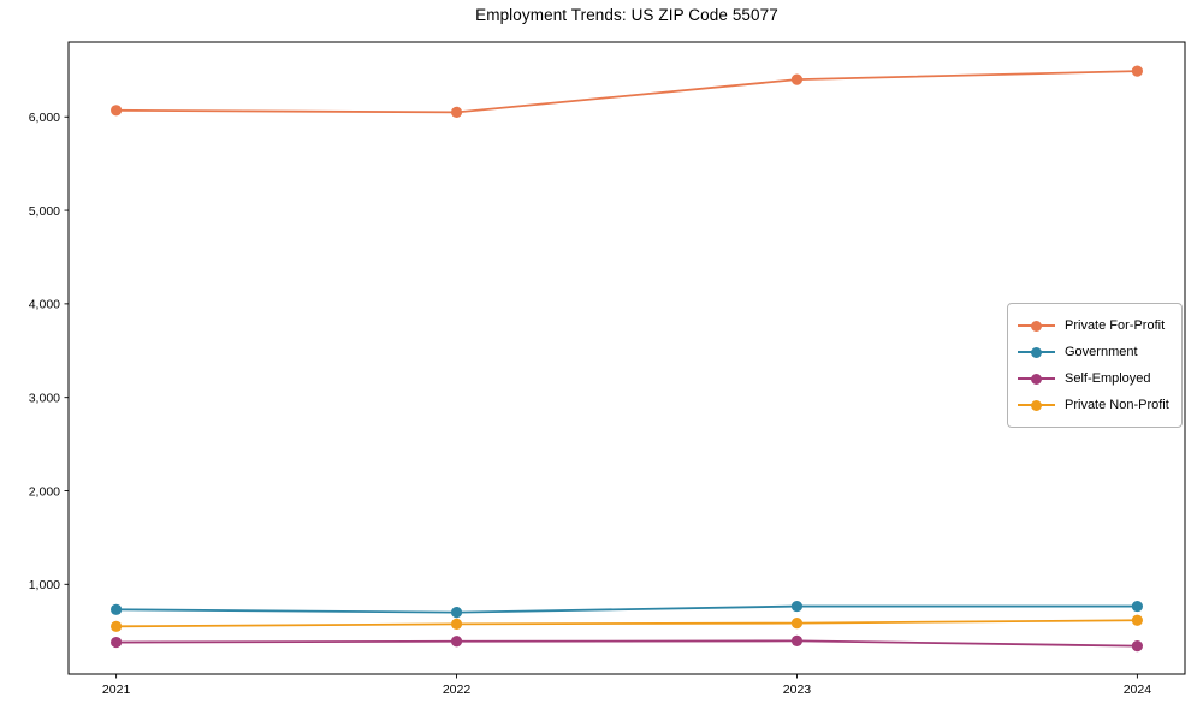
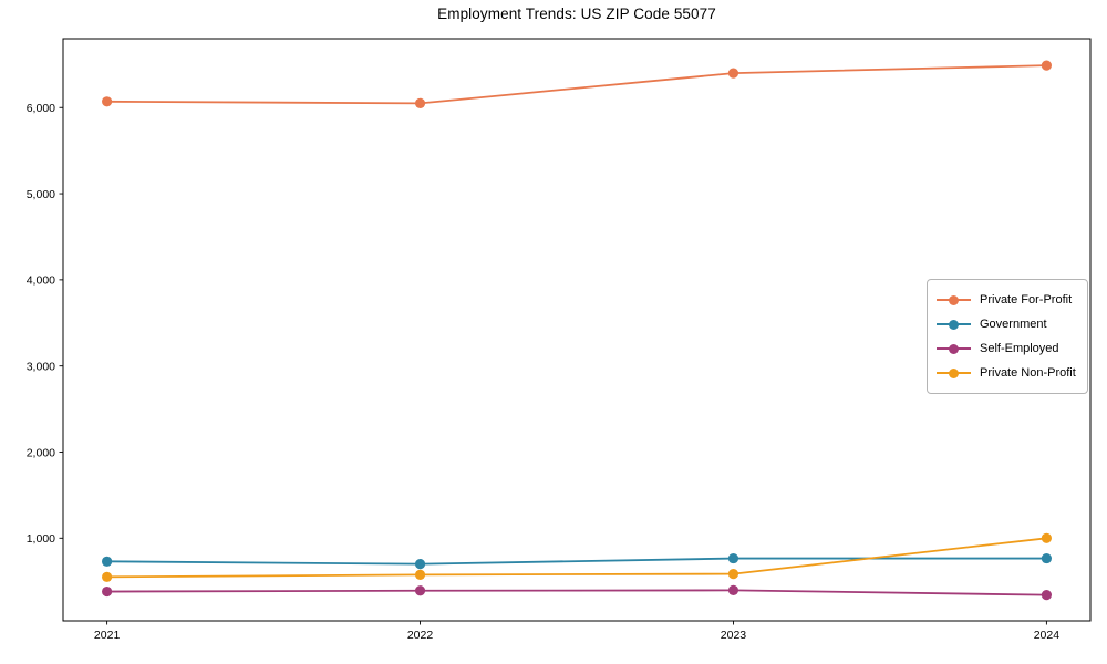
Private Non-Profit/2024: 600 -> 1000
